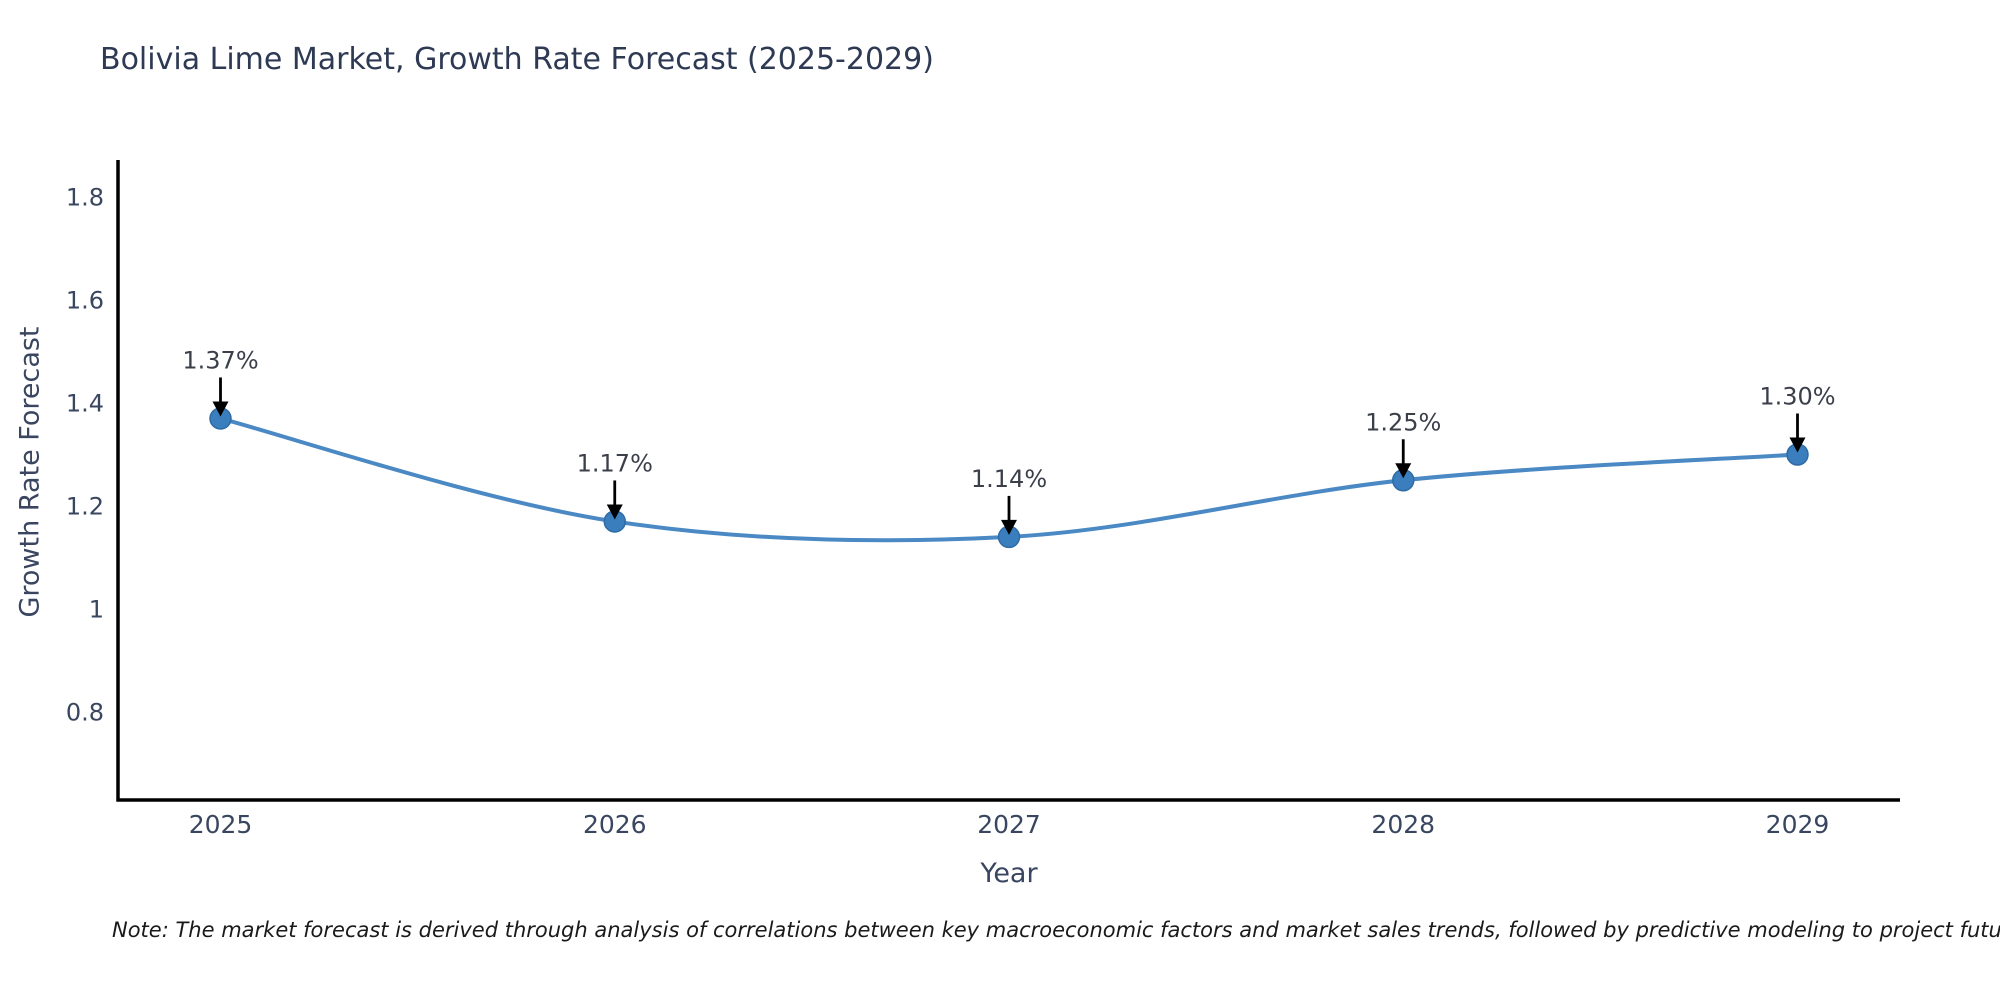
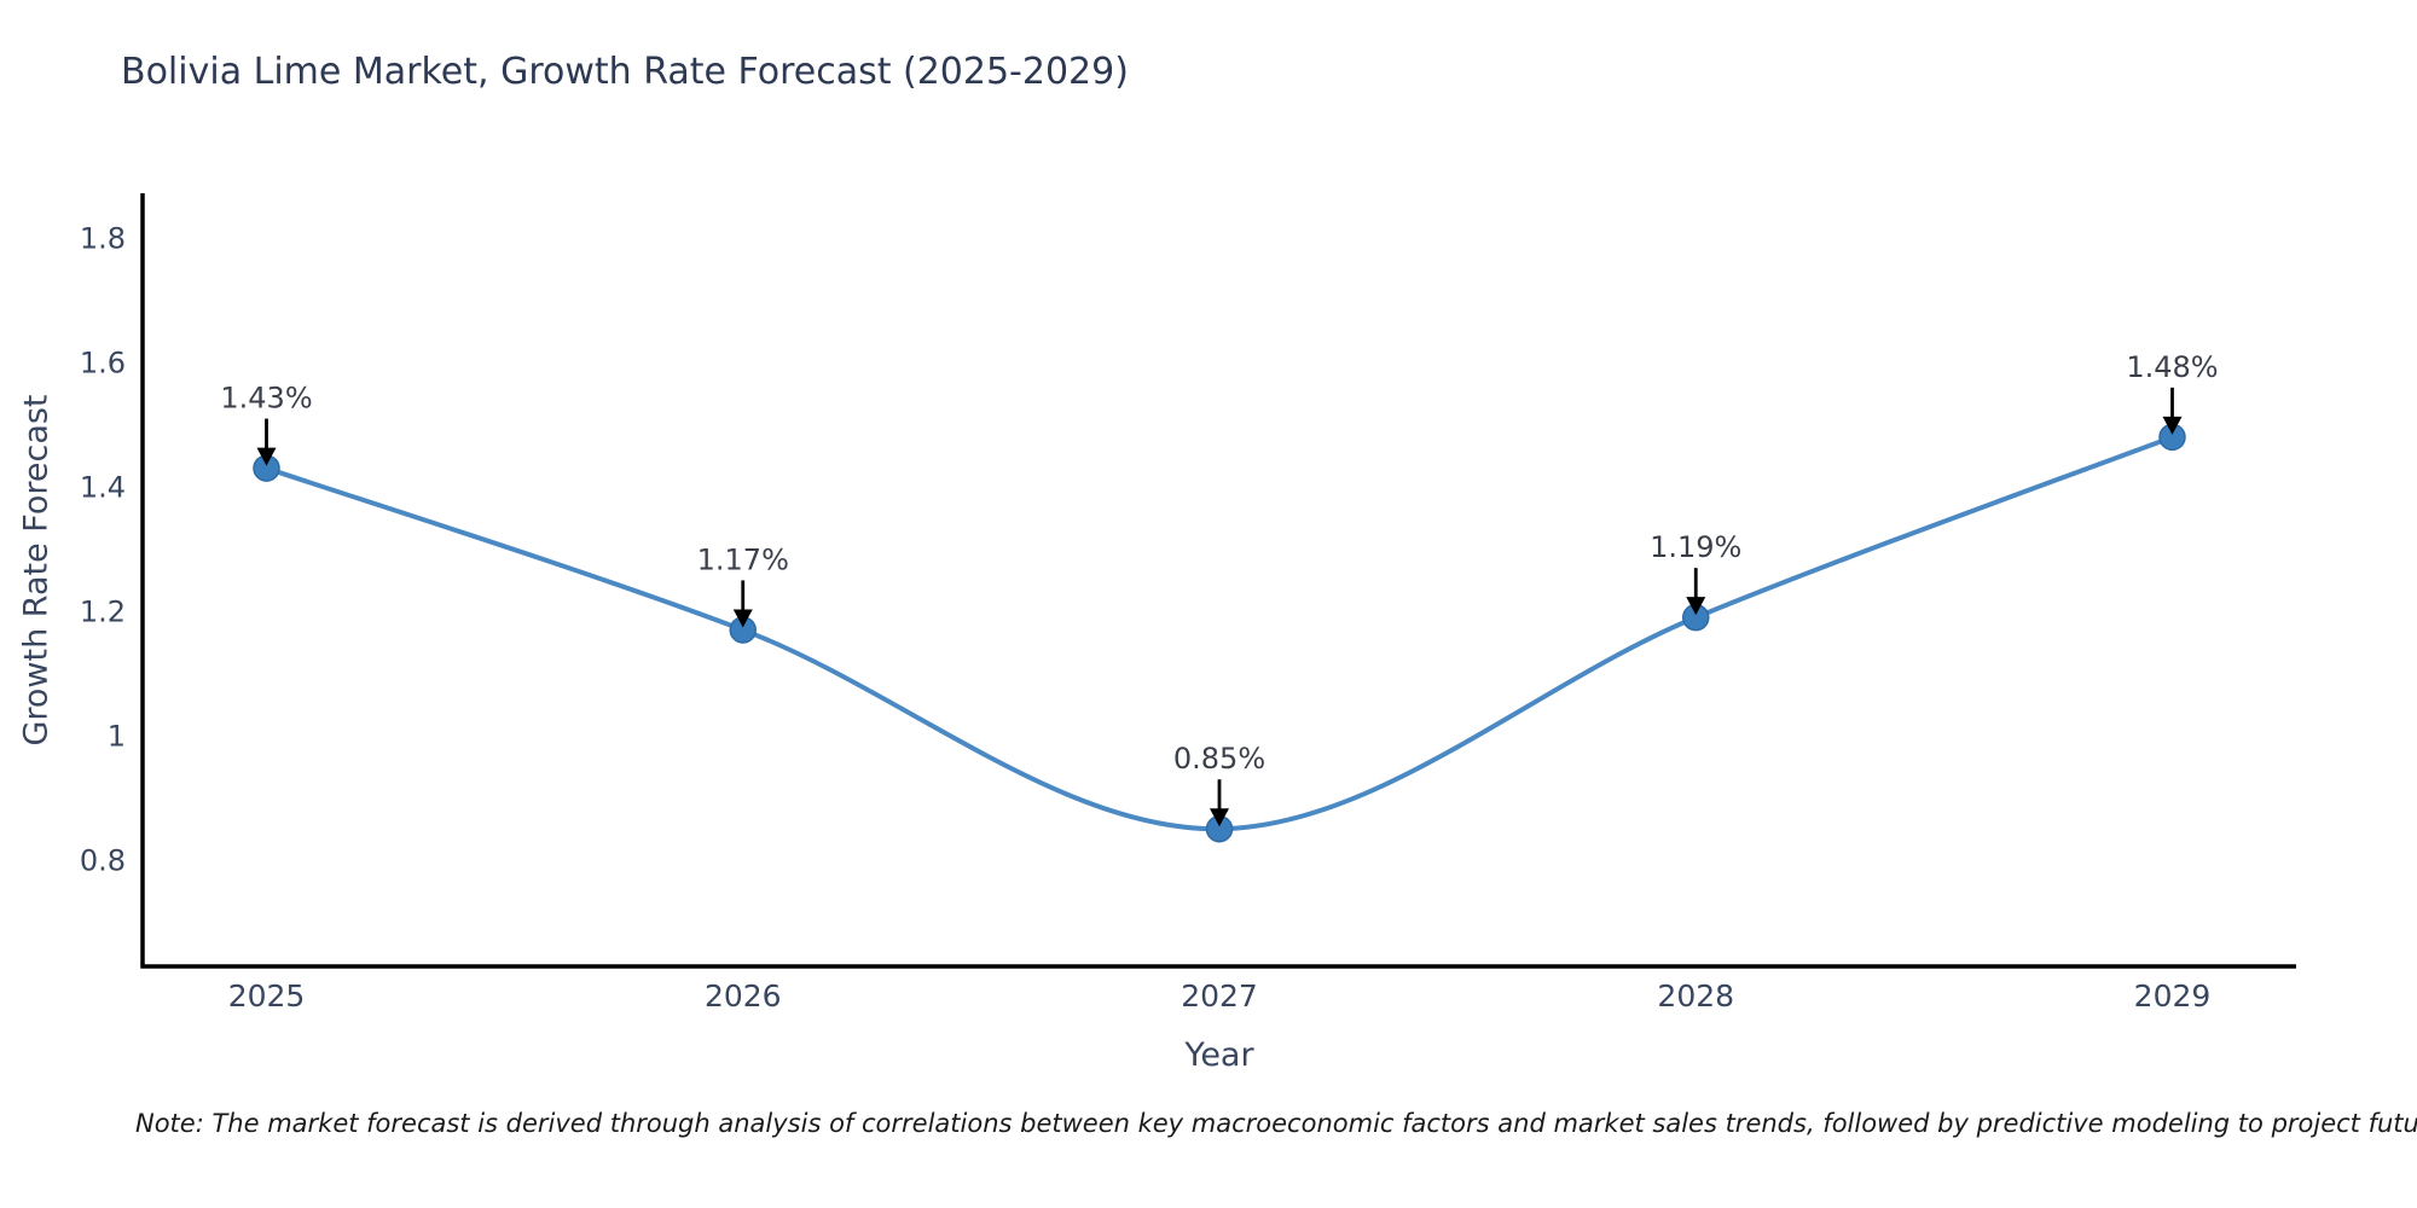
2025: 1.37% -> 1.43%
2027: 1.14% -> 0.85%
2028: 1.25% -> 1.19%
2029: 1.30% -> 1.48%
